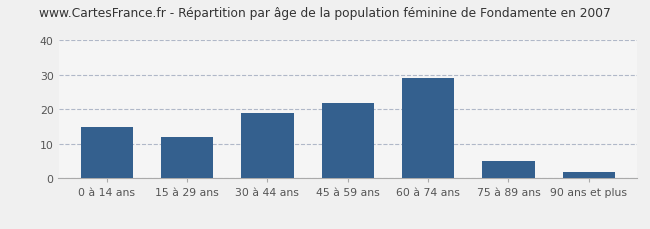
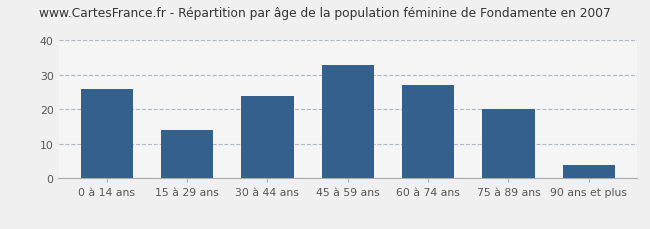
0 à 14 ans: 15 -> 26
15 à 29 ans: 12 -> 14
30 à 44 ans: 19 -> 24
45 à 59 ans: 22 -> 33
60 à 74 ans: 29 -> 27
75 à 89 ans: 5 -> 20
90 ans et plus: 2 -> 4
